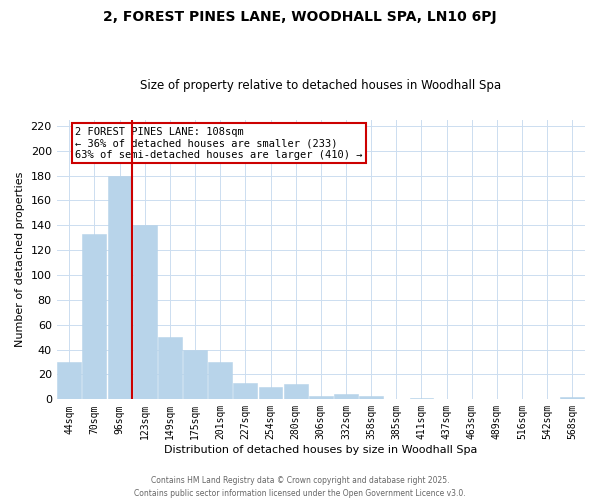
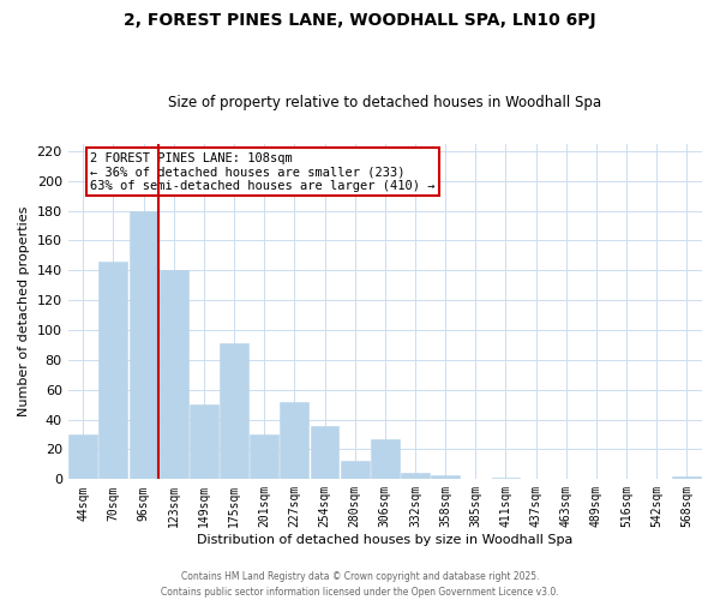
70sqm: 133 -> 146
175sqm: 40 -> 91
227sqm: 13 -> 52
254sqm: 10 -> 36
306sqm: 3 -> 27
